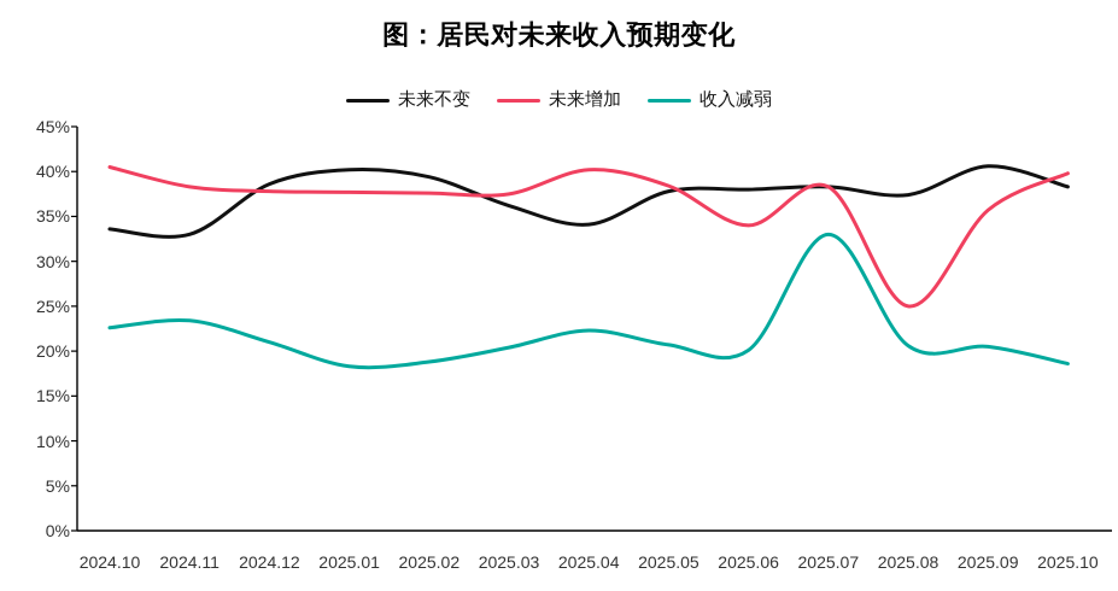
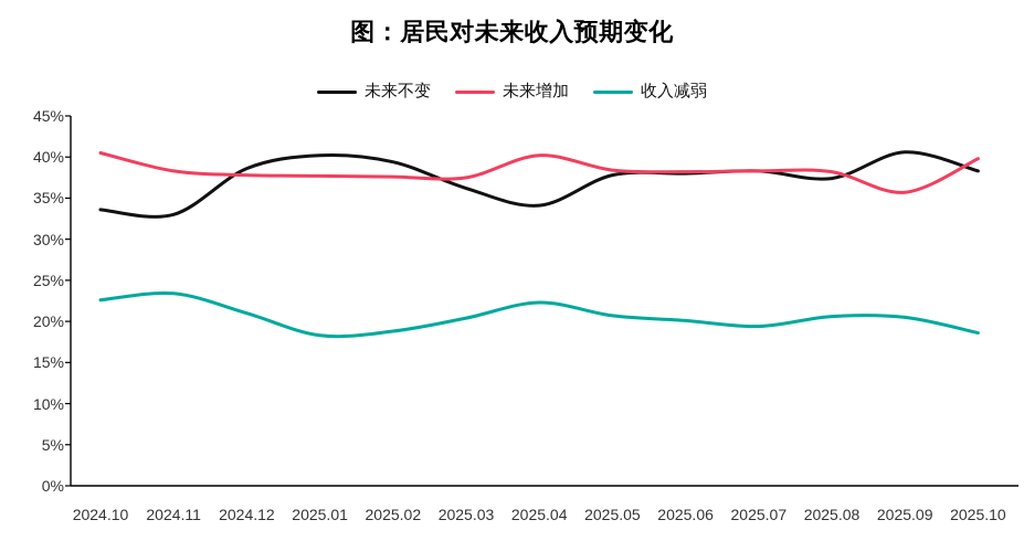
未来增加/2025.06: 34% -> 38%
收入减弱/2025.07: 33% -> 19%
未来增加/2025.08: 25% -> 38%
